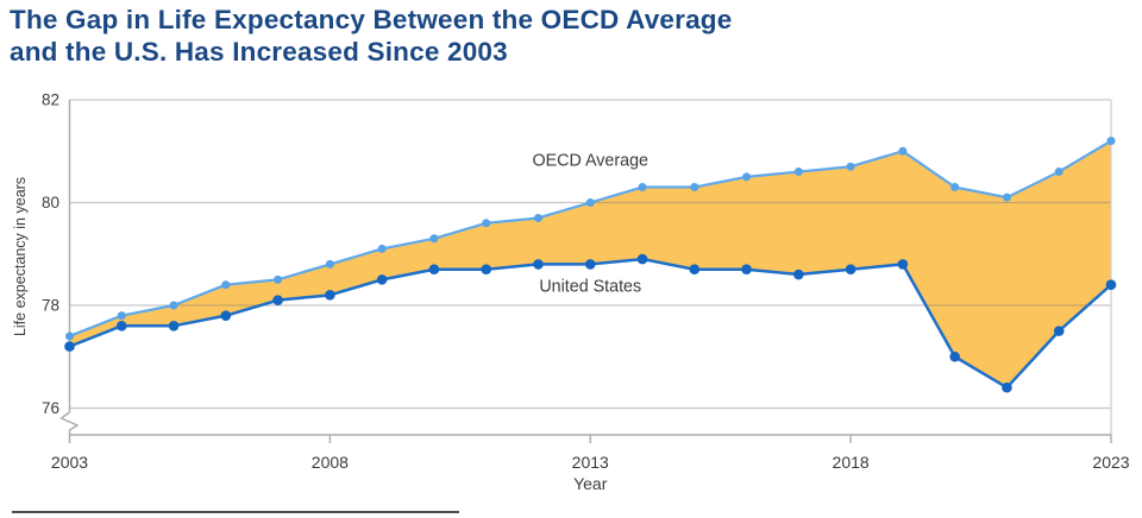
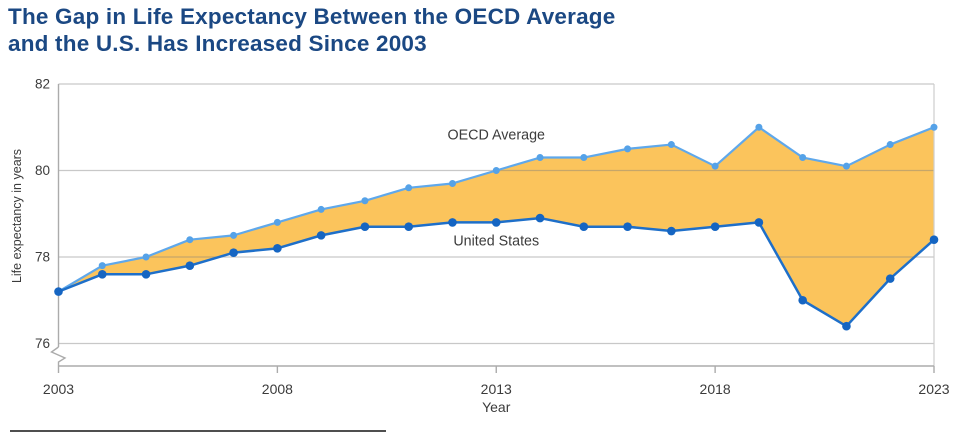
OECD Average/2003: 77.4 -> 77.2
OECD Average/2018: 80.7 -> 80.1
OECD Average/2023: 81.2 -> 81.0
